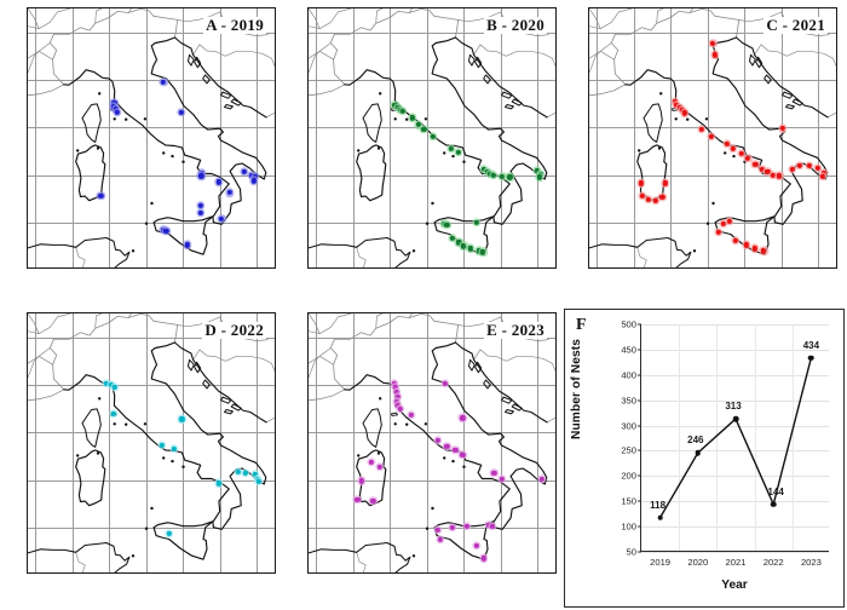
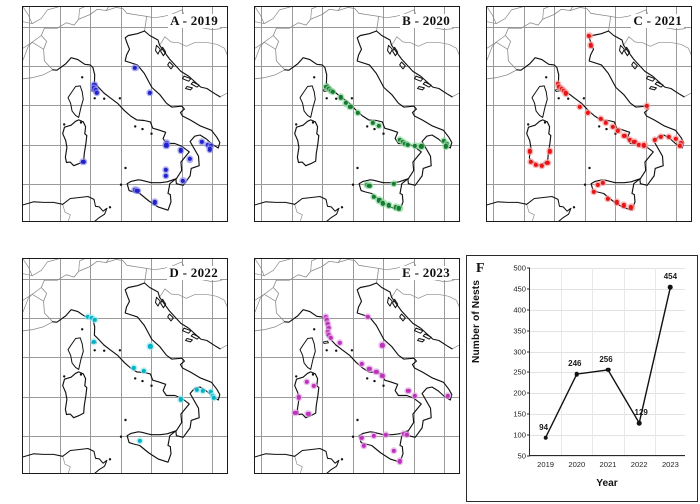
2019: 118 -> 94
2021: 313 -> 256
2022: 144 -> 129
2023: 434 -> 454
